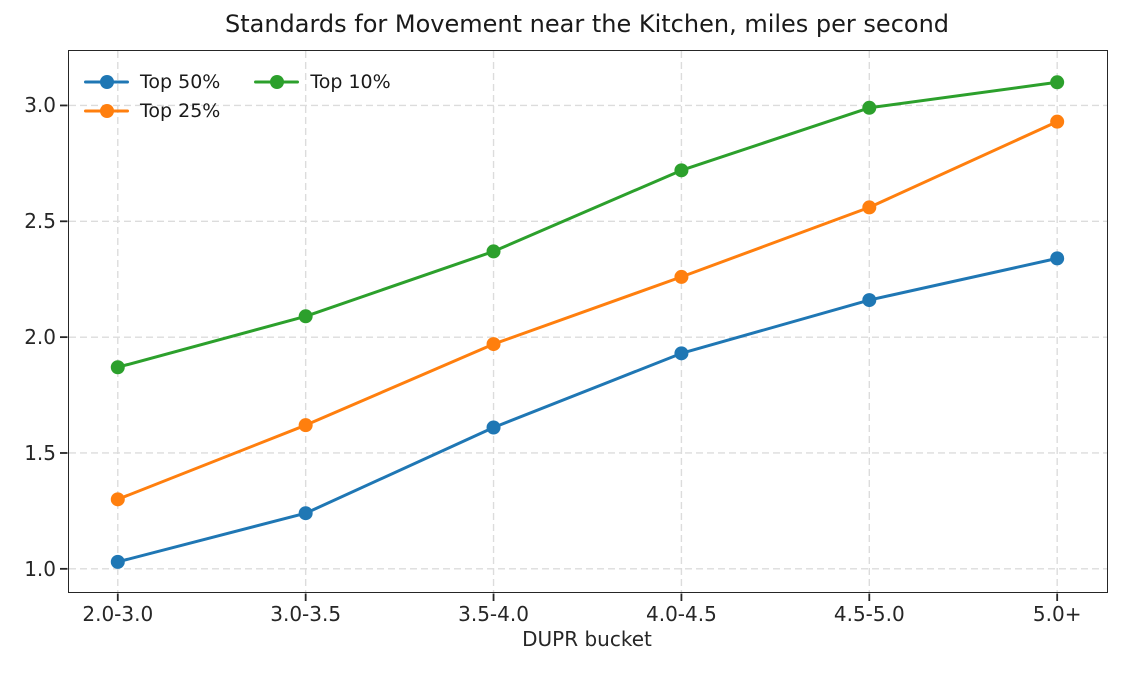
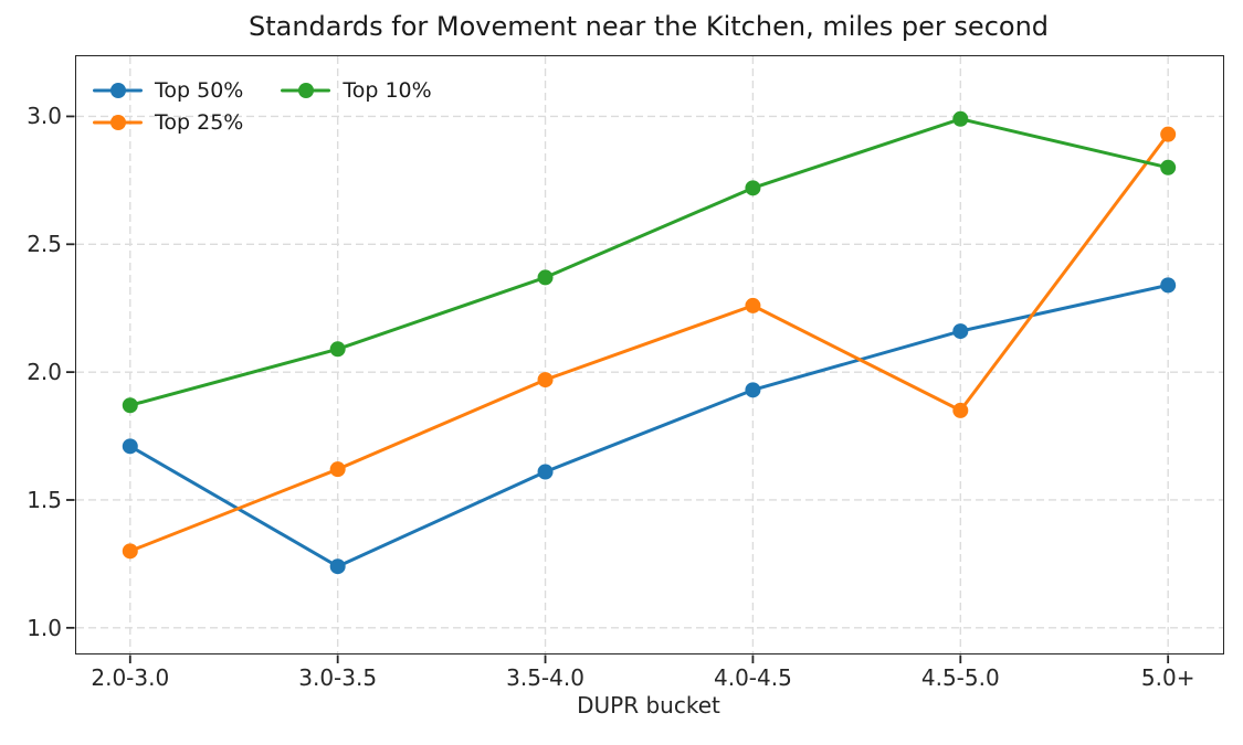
Top 50%/2.0-3.0: 1.03 -> 1.71
Top 25%/4.5-5.0: 2.56 -> 1.85
Top 10%/5.0+: 3.10 -> 2.80
